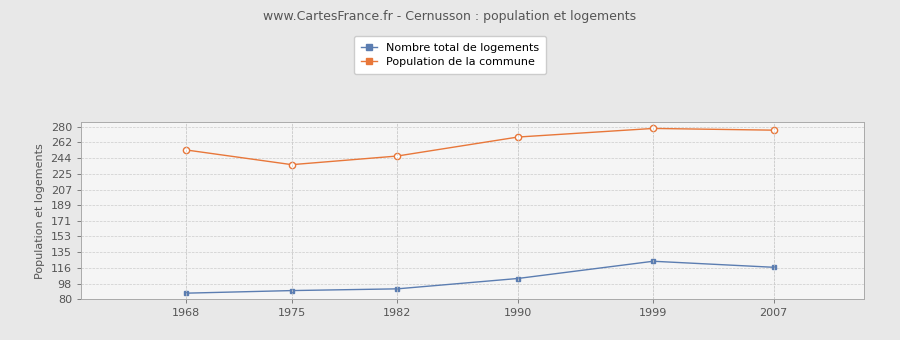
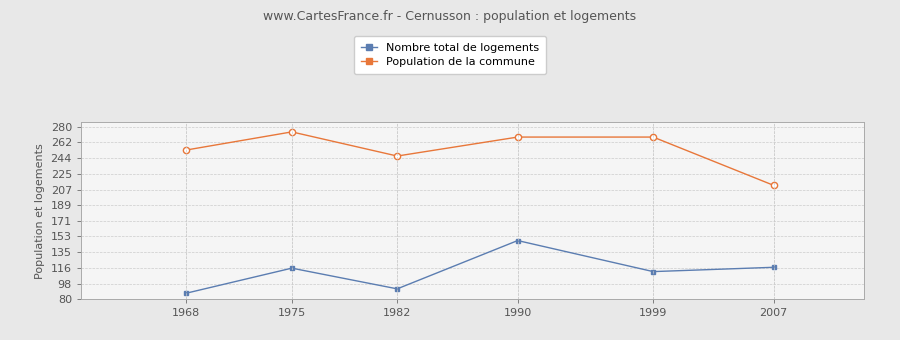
Nombre total de logements/1975: 90 -> 116
Population de la commune/1975: 236 -> 274
Nombre total de logements/1990: 104 -> 148
Nombre total de logements/1999: 124 -> 112
Population de la commune/1999: 278 -> 268
Population de la commune/2007: 276 -> 212
